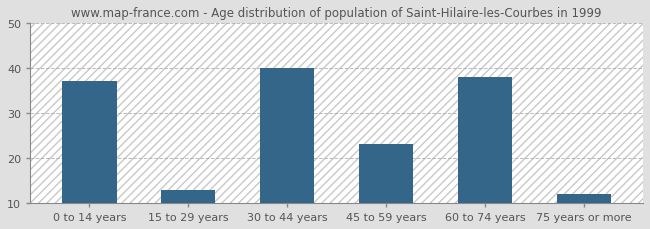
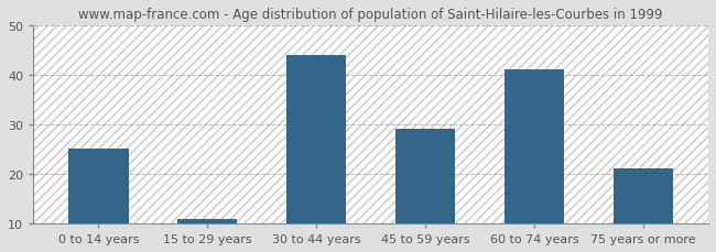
0 to 14 years: 37 -> 25
15 to 29 years: 13 -> 11
30 to 44 years: 40 -> 44
45 to 59 years: 23 -> 29
60 to 74 years: 38 -> 41
75 years or more: 12 -> 21
